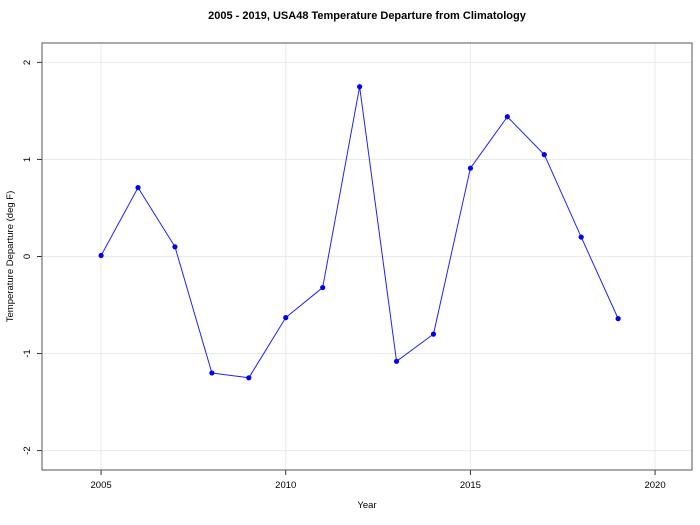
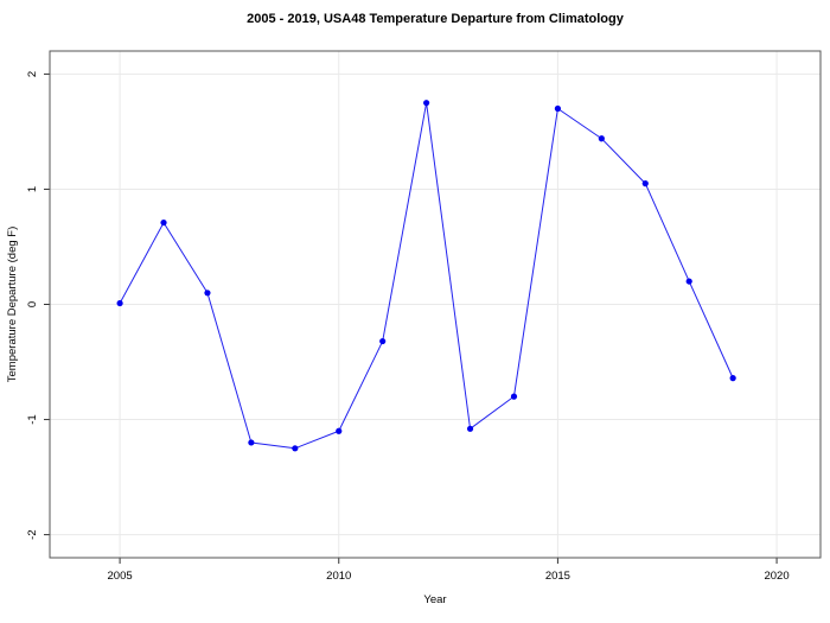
2010: -0.6 -> -1.1
2015: 0.9 -> 1.7
